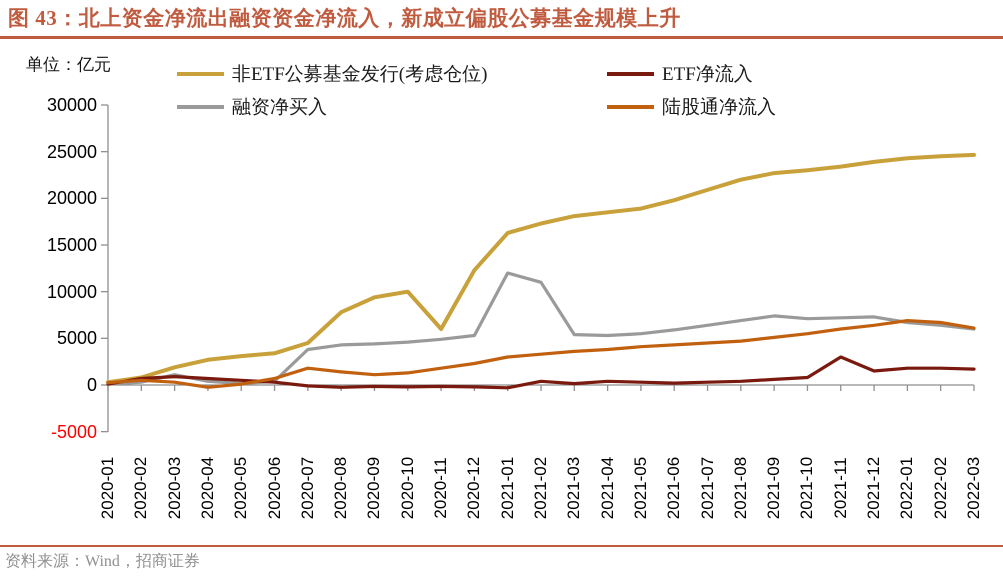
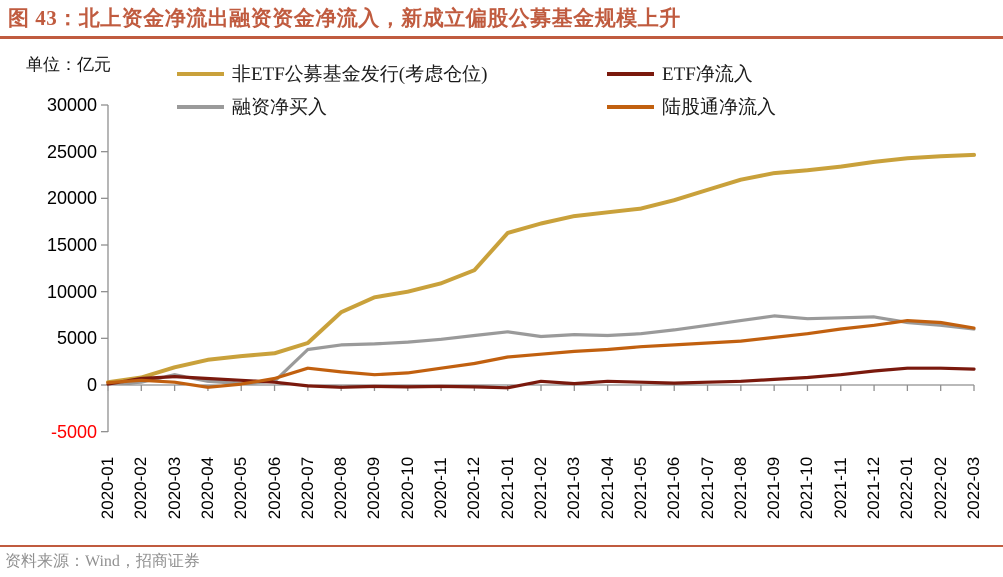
非ETF公募基金发行(考虑仓位)/2020-11: 6000 -> 11000
融资净买入/2021-01: 12000 -> 6000
融资净买入/2021-02: 11000 -> 5000
ETF净流入/2021-11: 3000 -> 1000
